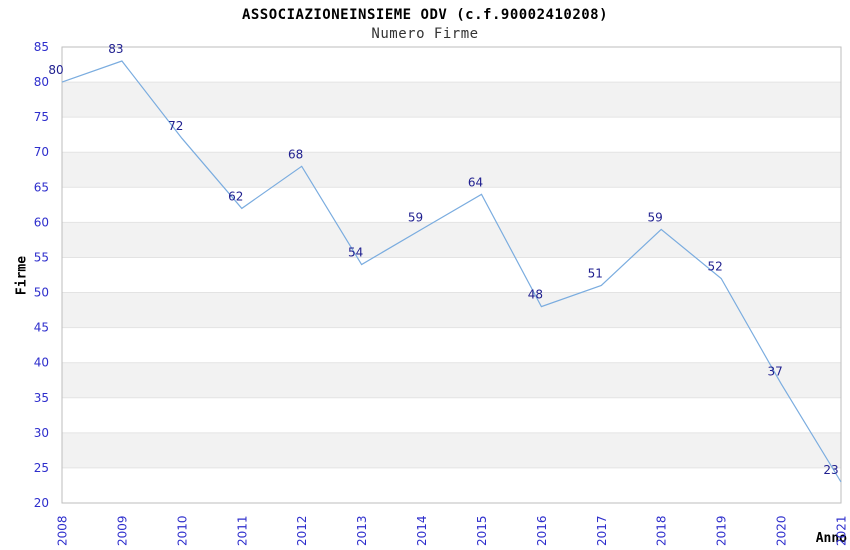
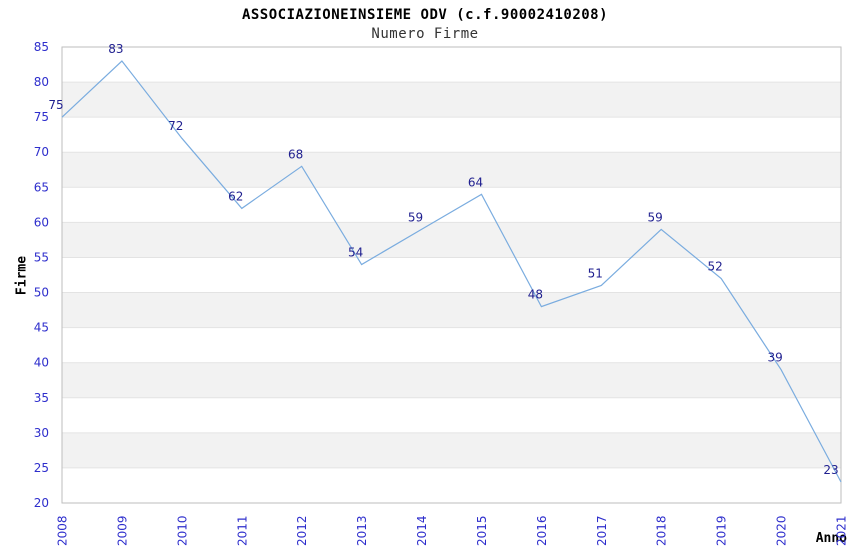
2008: 80 -> 75
2020: 37 -> 39
